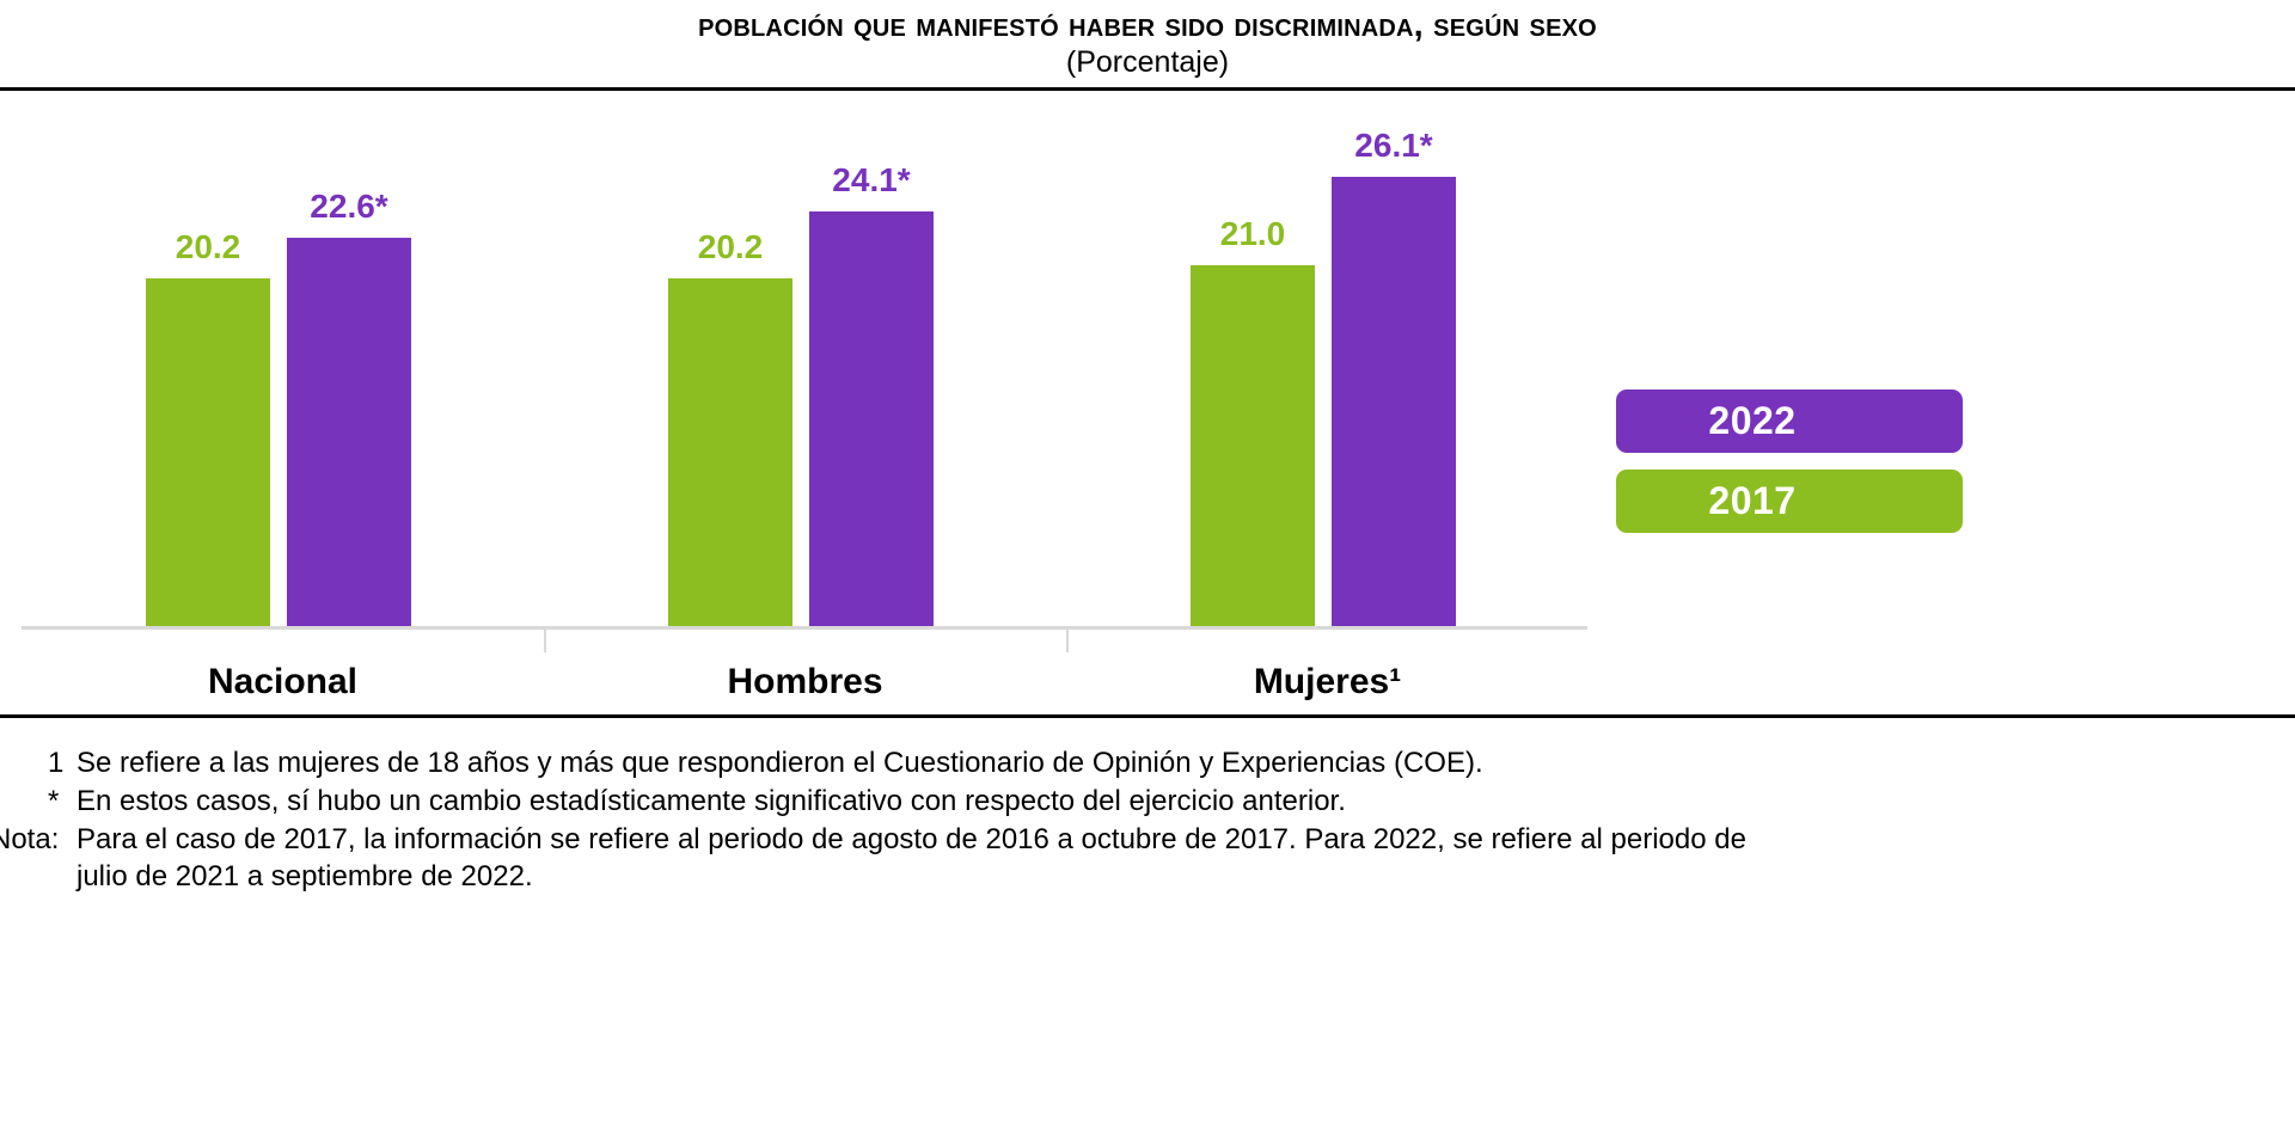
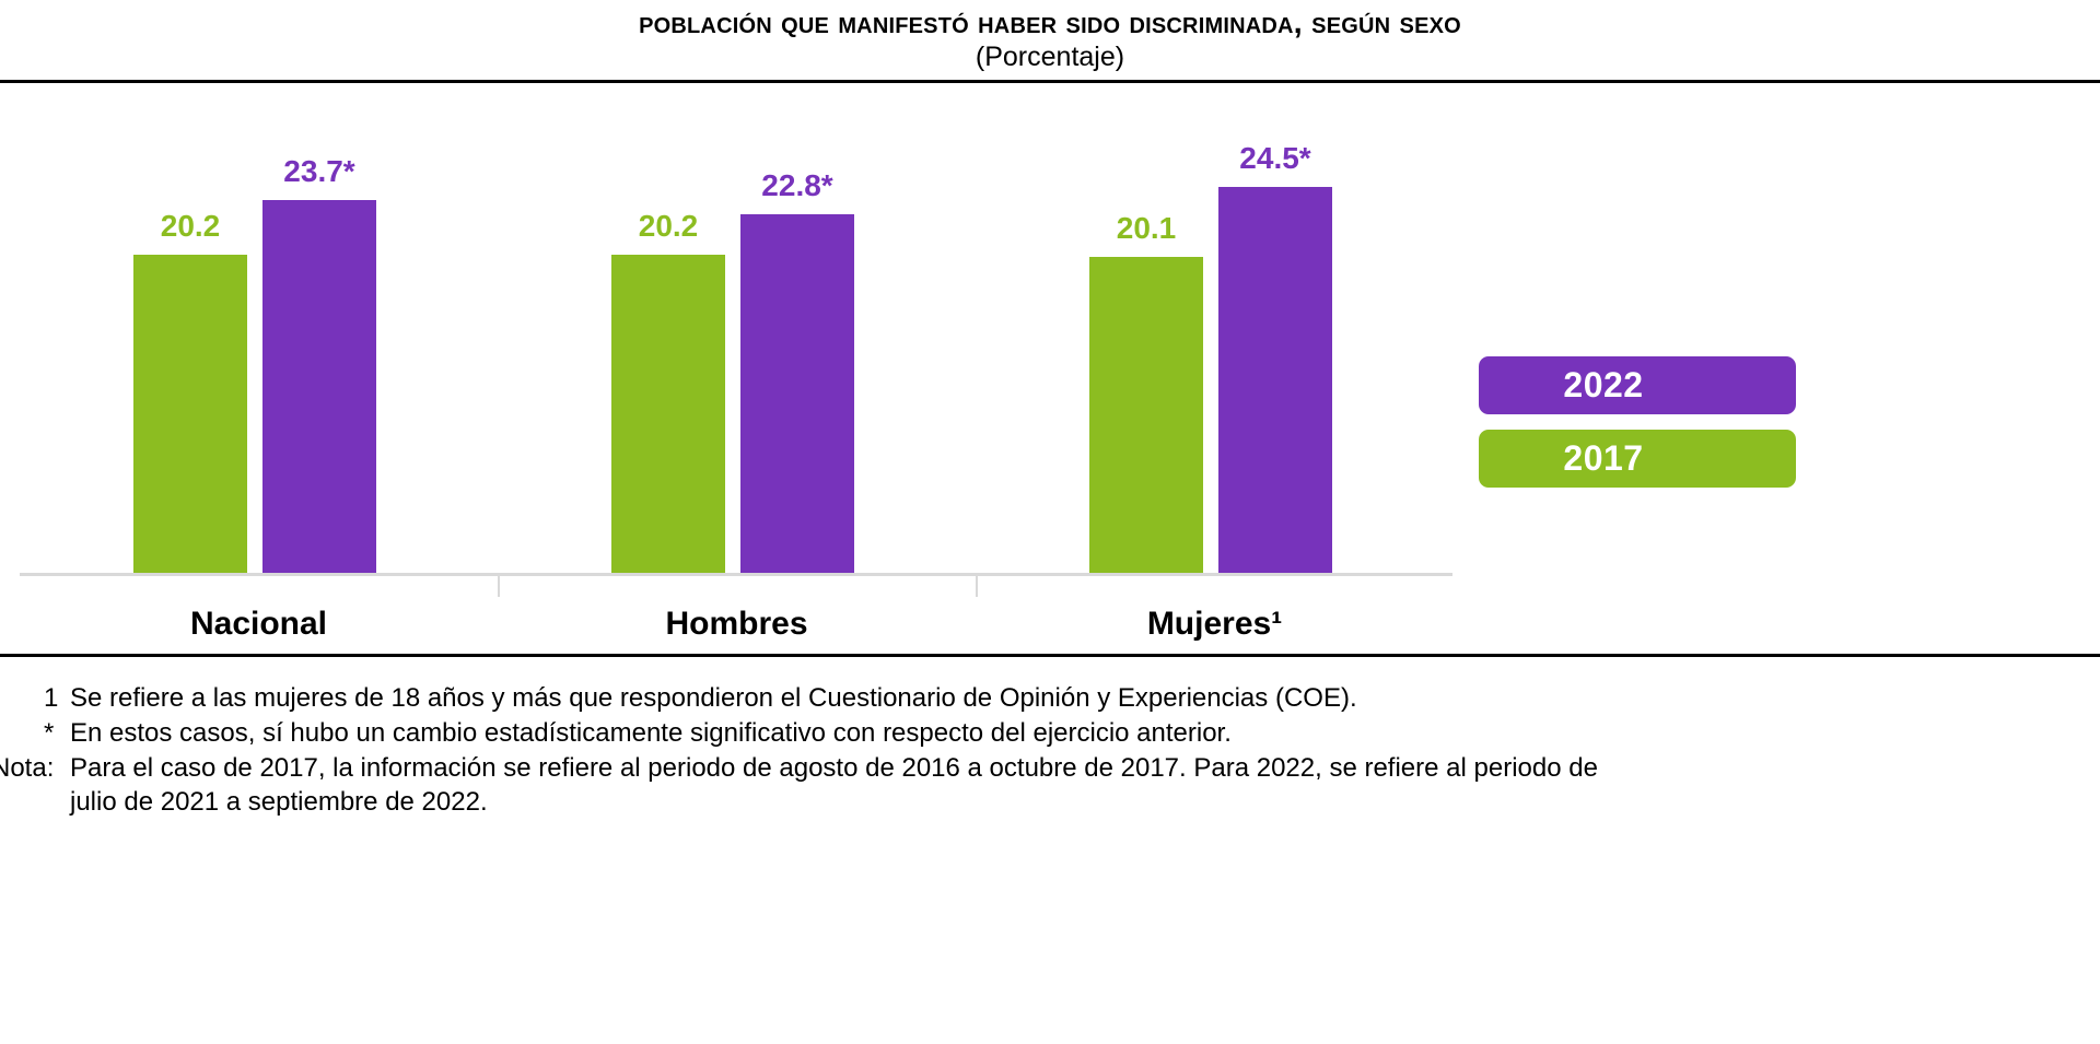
2022/Nacional: 22.6 -> 23.7
2022/Hombres: 24.1 -> 22.8
2017/Mujeres¹: 21.0 -> 20.1
2022/Mujeres¹: 26.1 -> 24.5
